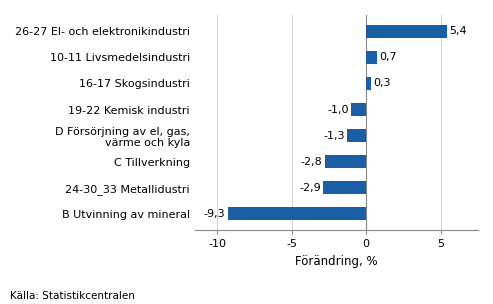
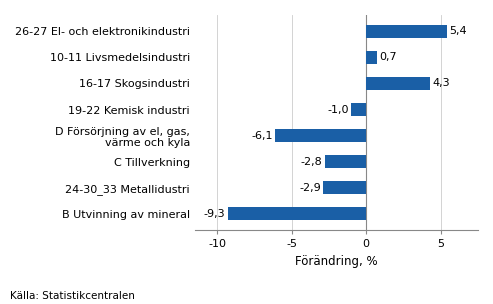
16-17 Skogsindustri: 0,3 -> 4,3
D Försörjning av el, gas, värme och kyla: -1,3 -> -6,1
